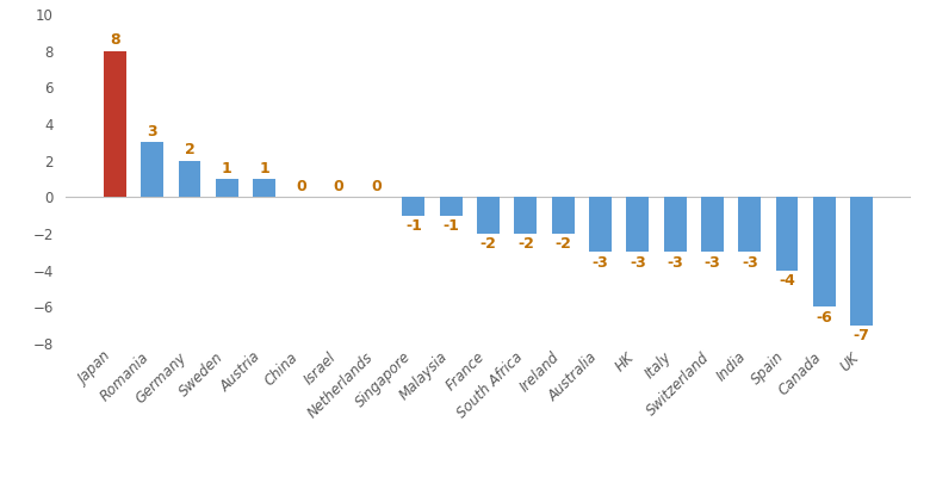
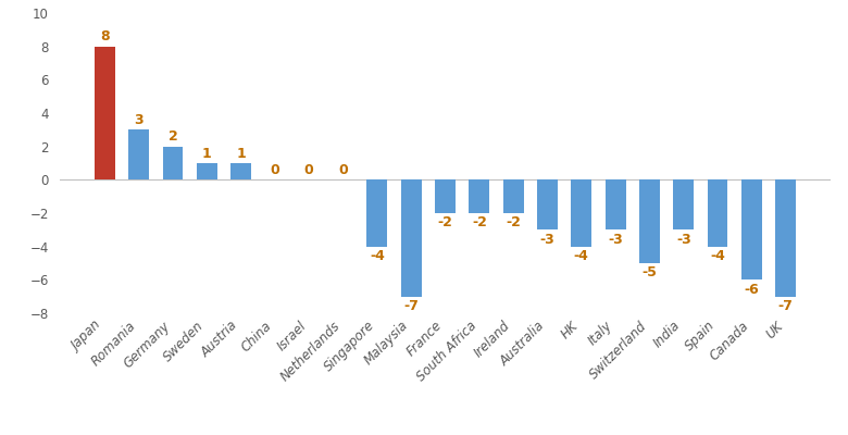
Singapore: -1 -> -4
Malaysia: -1 -> -7
HK: -3 -> -4
Switzerland: -3 -> -5
